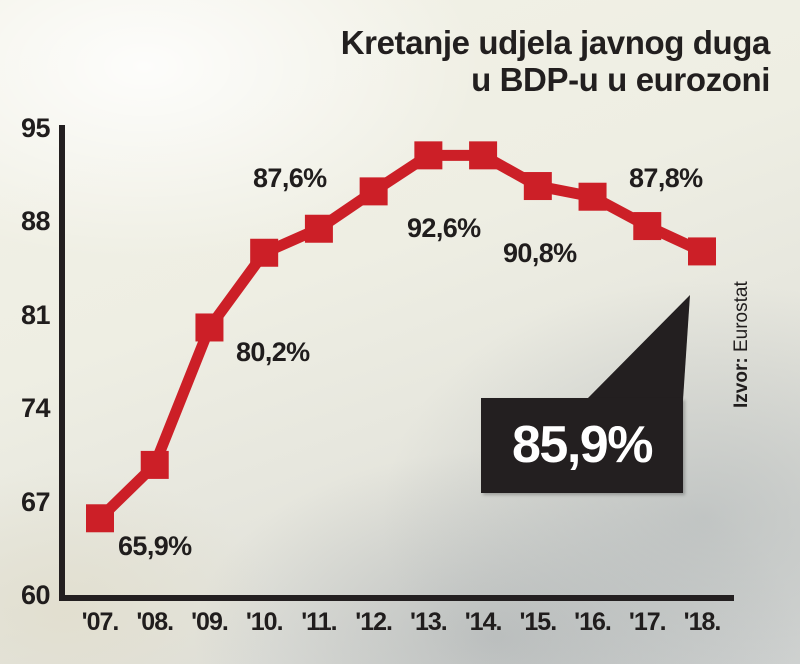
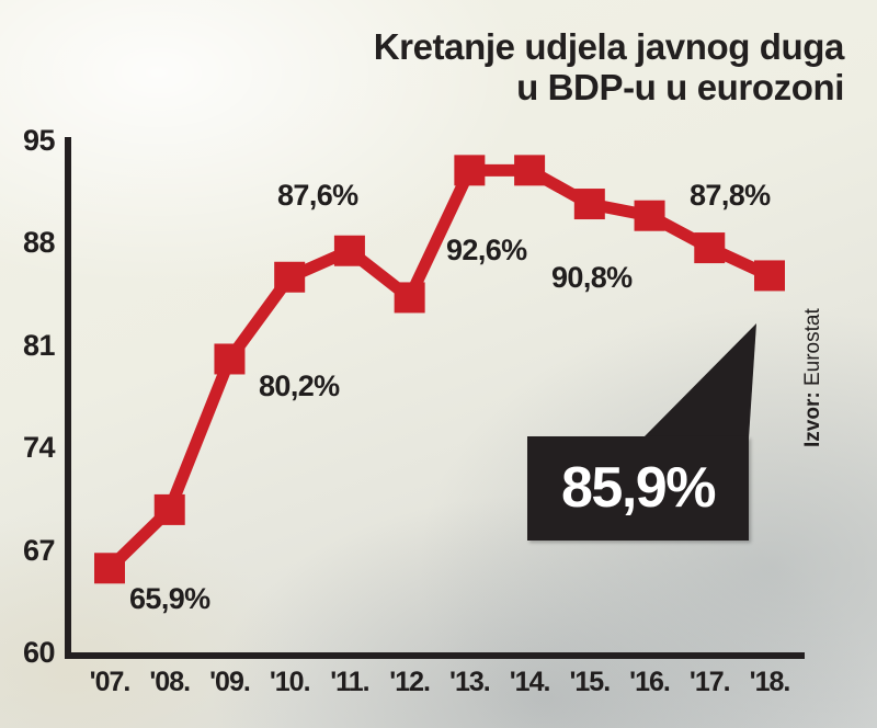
'12.: 90.4 -> 84.4
